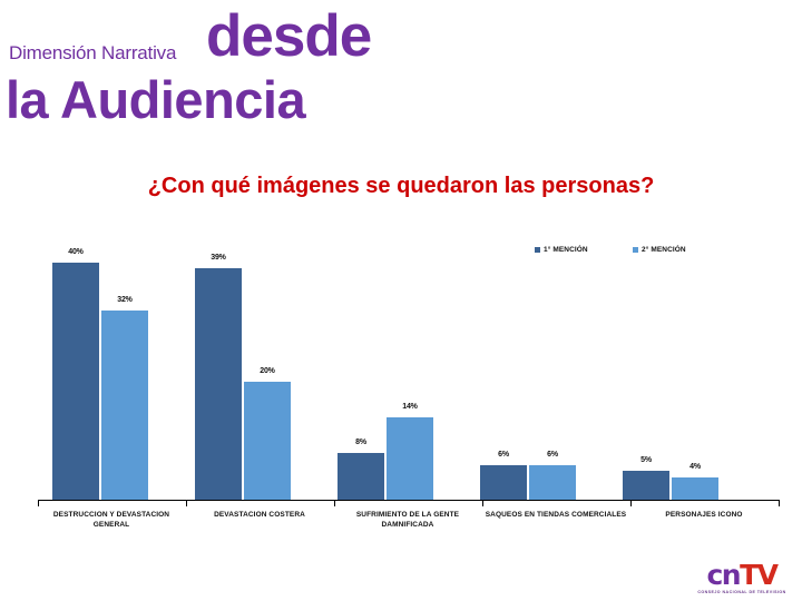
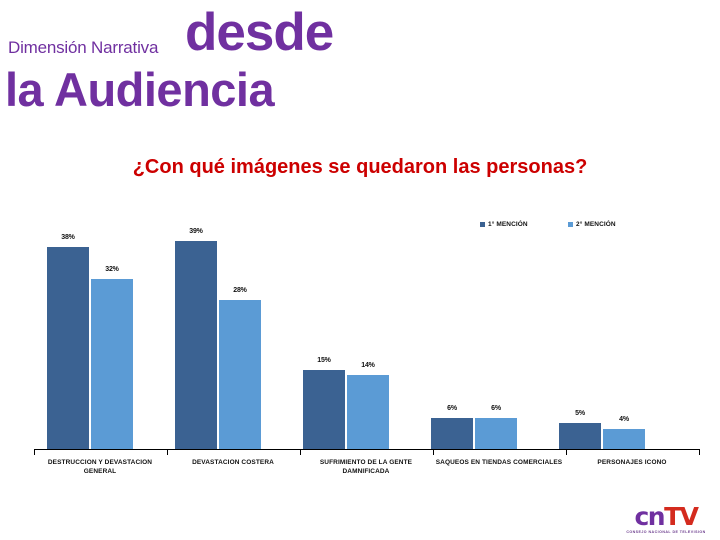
1° MENCIÓN/DESTRUCCION Y DEVASTACION GENERAL: 40% -> 38%
2° MENCIÓN/DEVASTACION COSTERA: 20% -> 28%
1° MENCIÓN/SUFRIMIENTO DE LA GENTE DAMNIFICADA: 8% -> 15%
